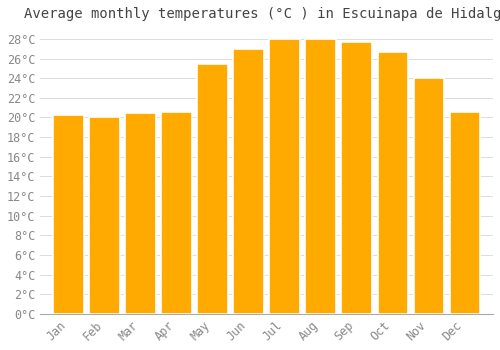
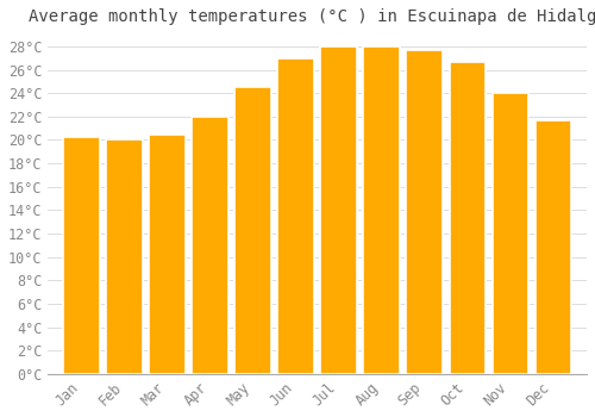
Apr: 20.6°C -> 22.0°C
May: 25.4°C -> 24.5°C
Dec: 20.6°C -> 21.7°C
